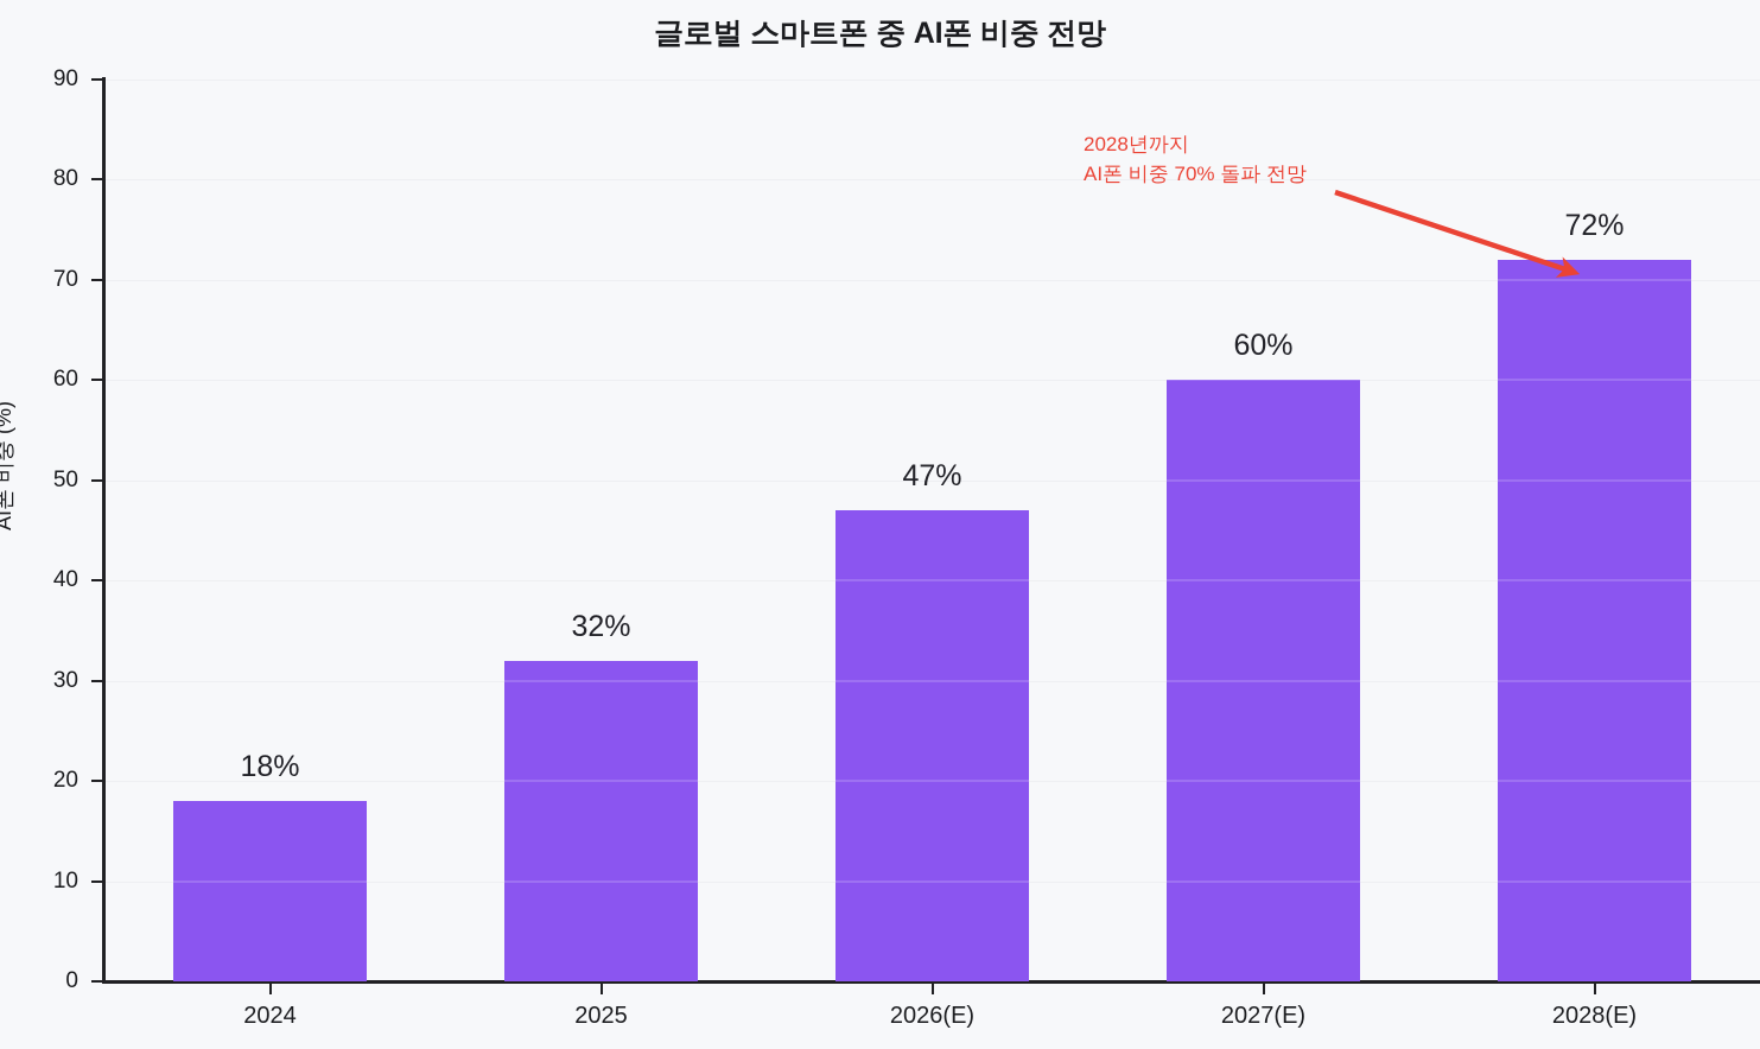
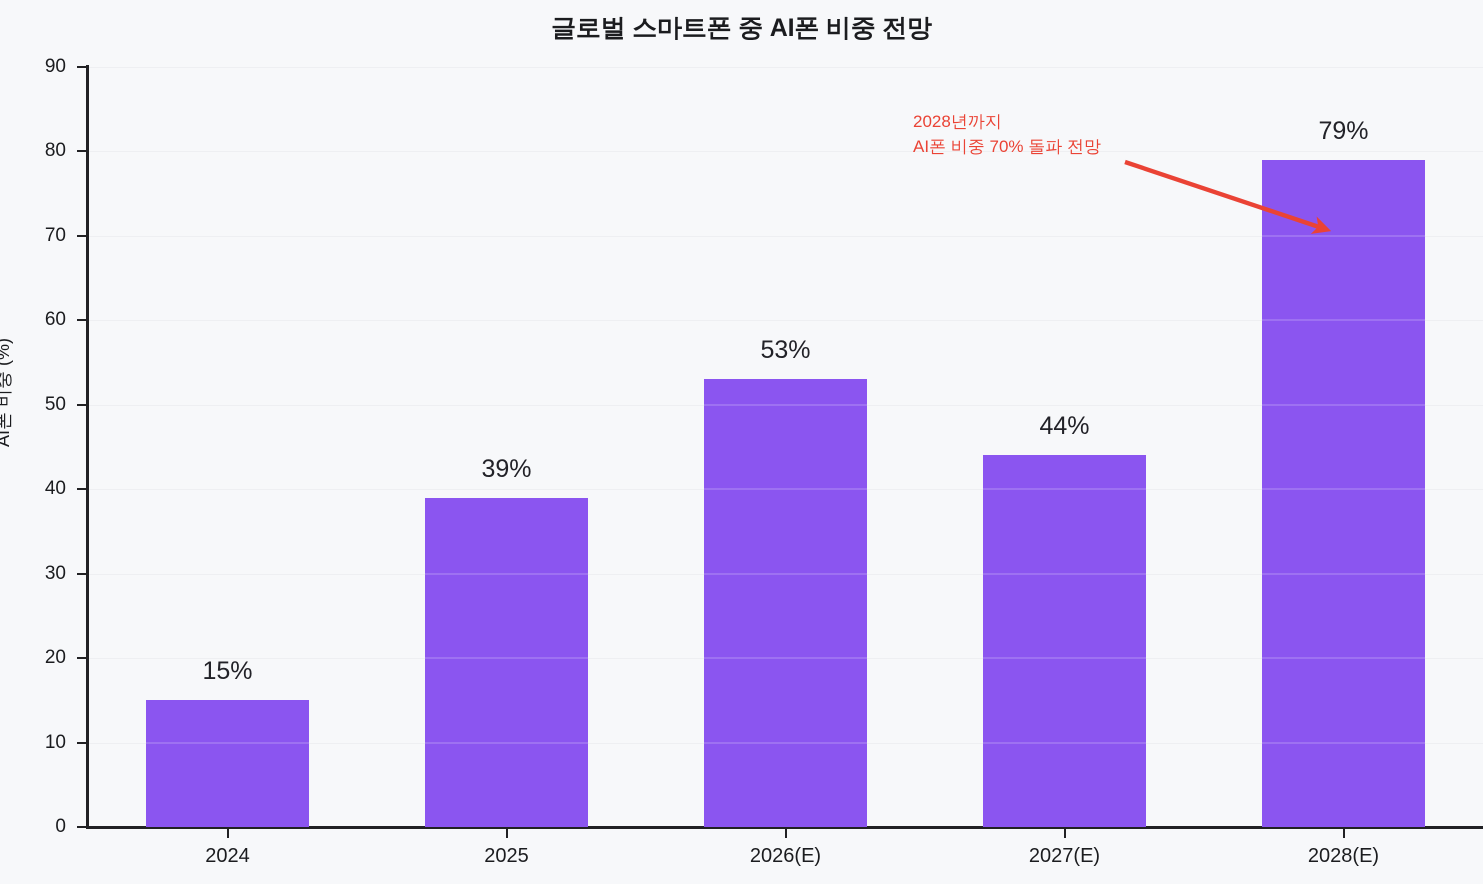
2024: 18% -> 15%
2025: 32% -> 39%
2026(E): 47% -> 53%
2027(E): 60% -> 44%
2028(E): 72% -> 79%
